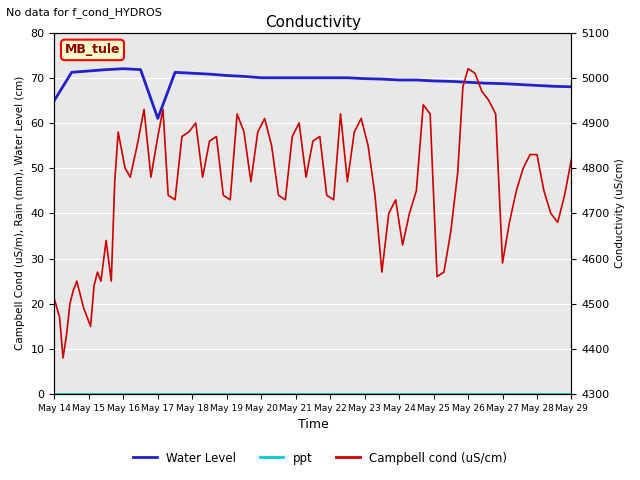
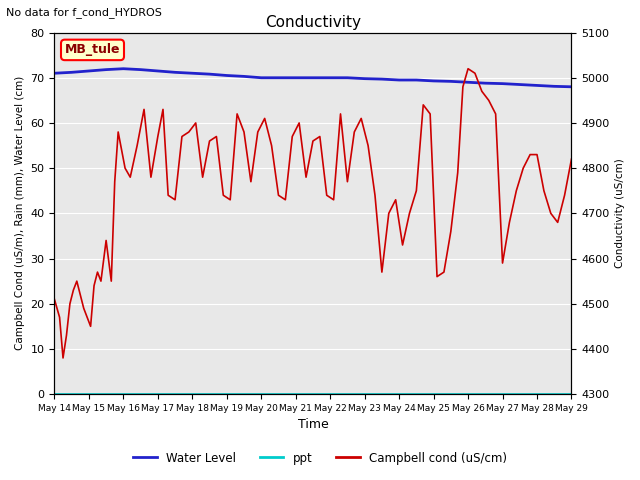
Water Level/May 14: 65.0 -> 71.0
Water Level/May 17: 61.0 -> 71.5
